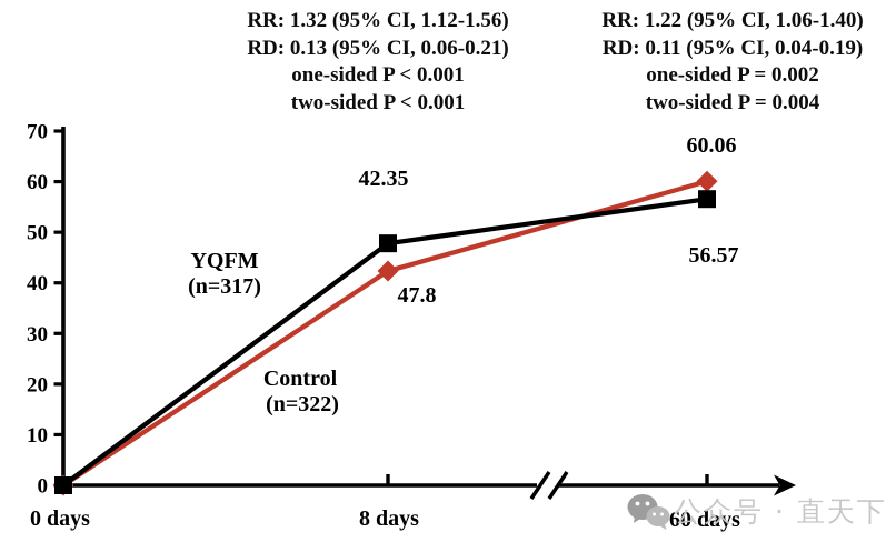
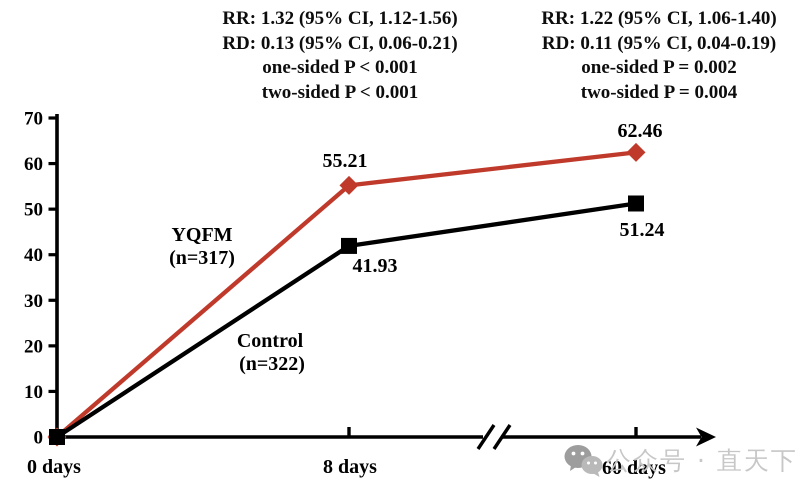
YQFM/8 days: 42.35 -> 55.21
Control/8 days: 47.8 -> 41.93
YQFM/60 days: 60.06 -> 62.46
Control/60 days: 56.57 -> 51.24
